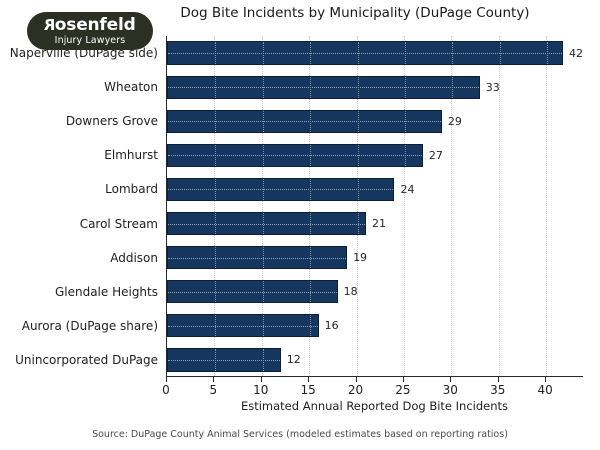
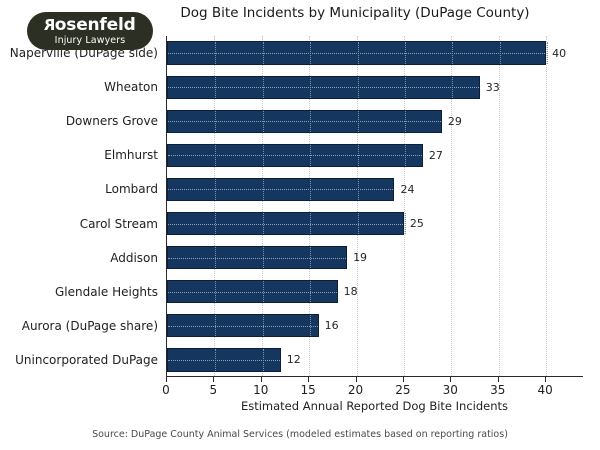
Naperville (DuPage side): 42 -> 40
Carol Stream: 21 -> 25
